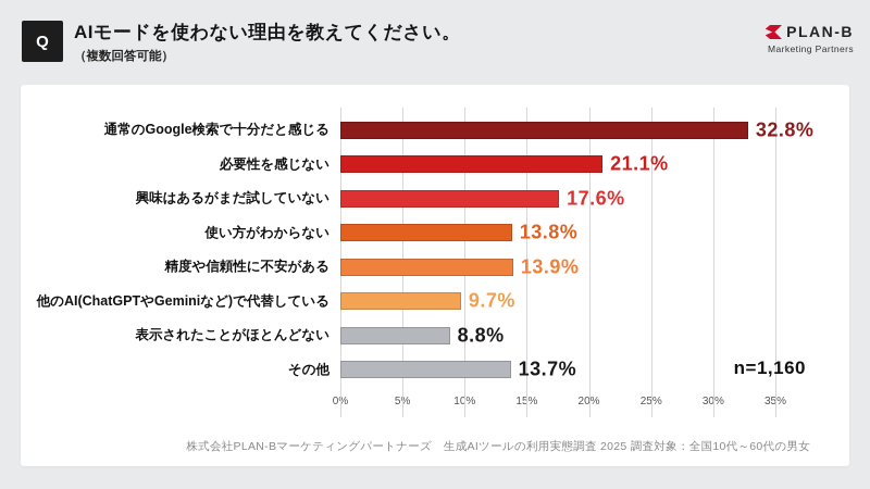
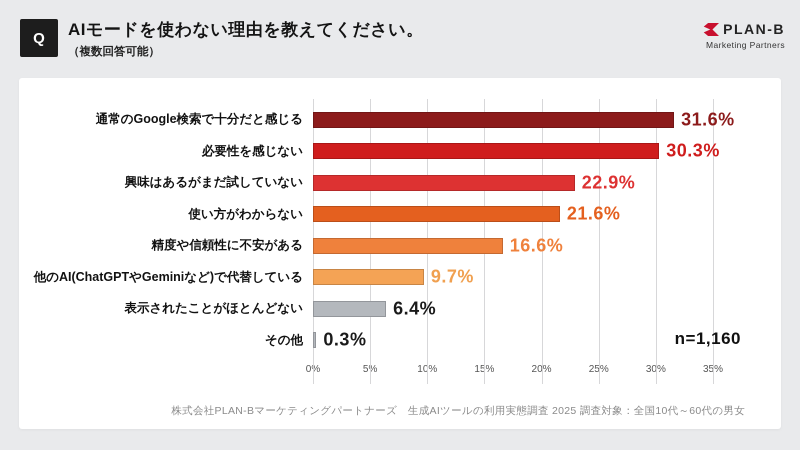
通常のGoogle検索で十分だと感じる: 32.8% -> 31.6%
必要性を感じない: 21.1% -> 30.3%
興味はあるがまだ試していない: 17.6% -> 22.9%
使い方がわからない: 13.8% -> 21.6%
精度や信頼性に不安がある: 13.9% -> 16.6%
表示されたことがほとんどない: 8.8% -> 6.4%
その他: 13.7% -> 0.3%
